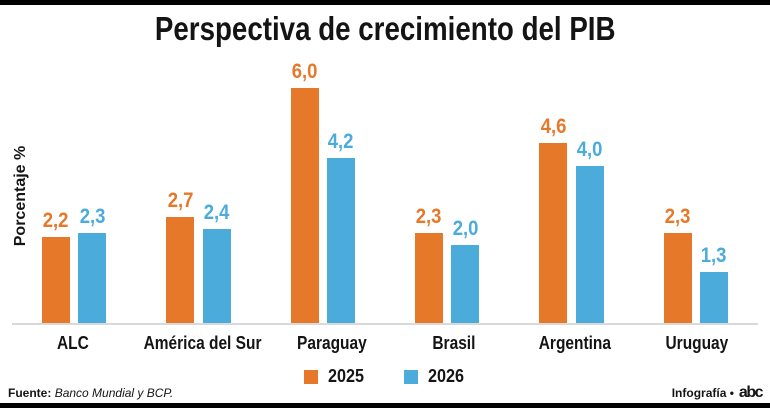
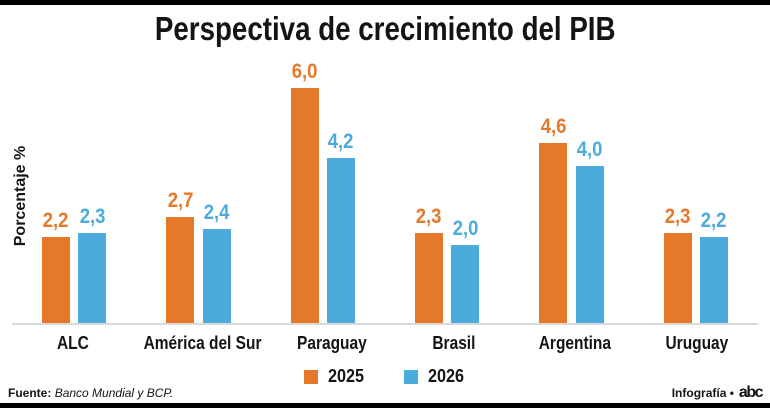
2026/Uruguay: 1,3 -> 2,2
